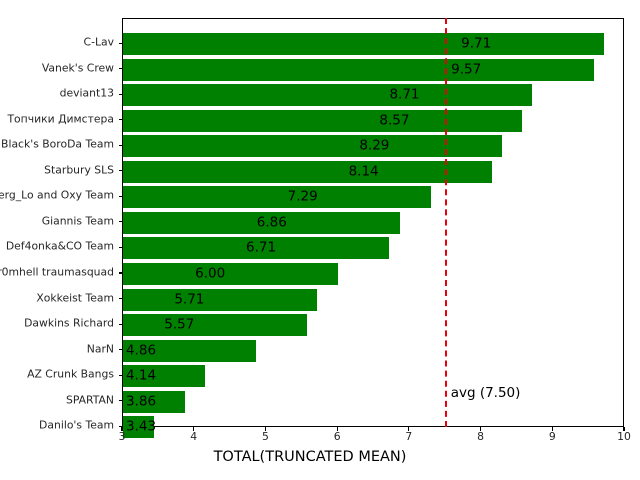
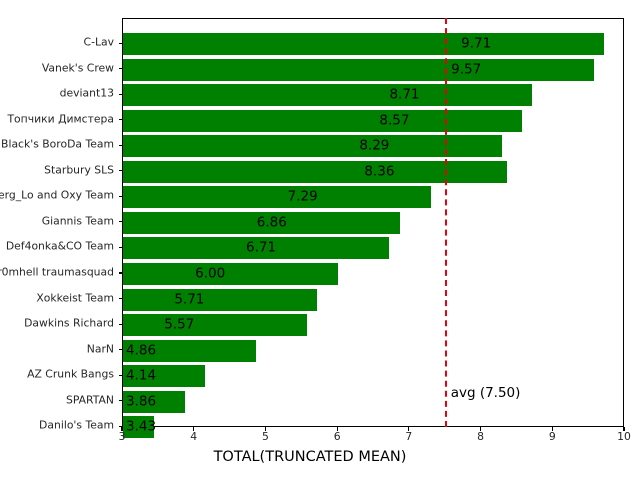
Starbury SLS: 8.14 -> 8.36
